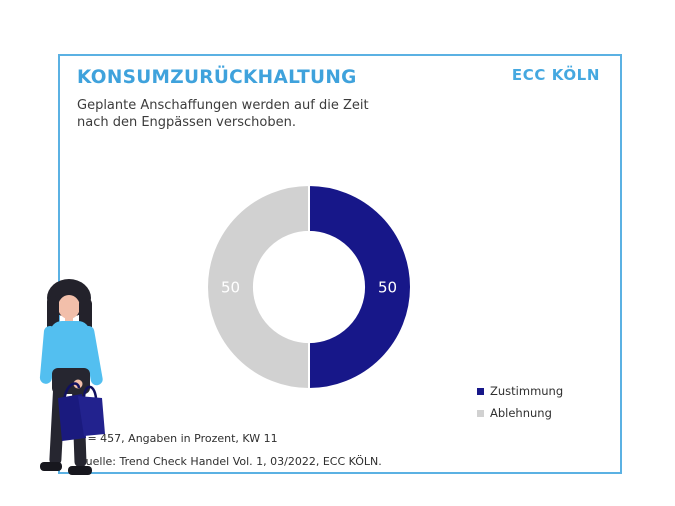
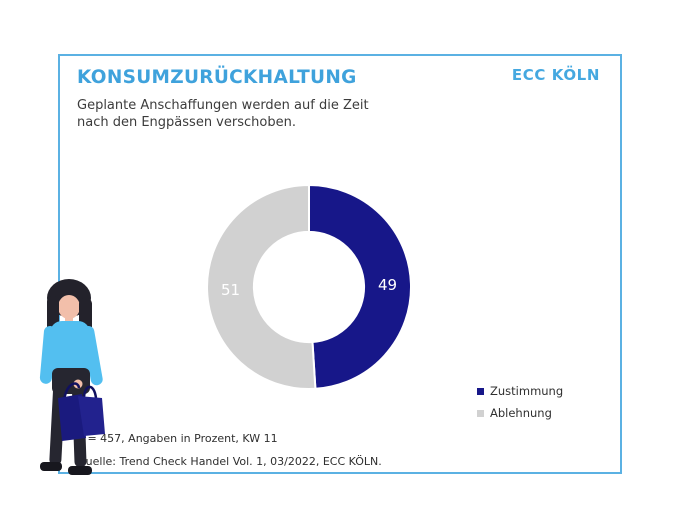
Zustimmung: 50 -> 49
Ablehnung: 50 -> 51
